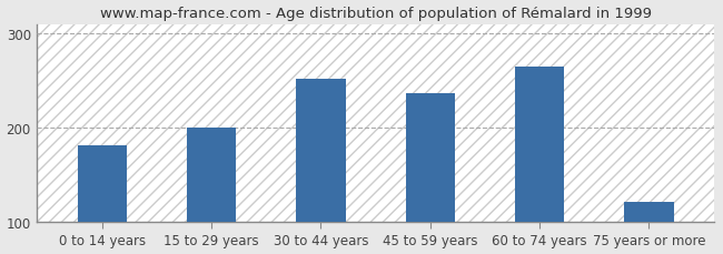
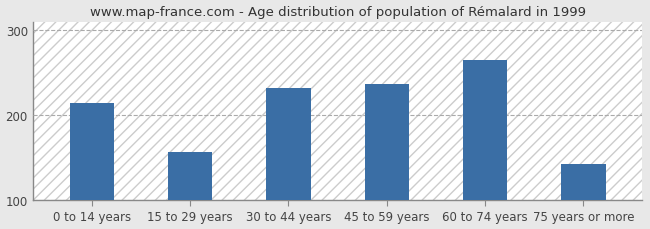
0 to 14 years: 181 -> 214
15 to 29 years: 200 -> 156
30 to 44 years: 252 -> 232
75 years or more: 121 -> 142
